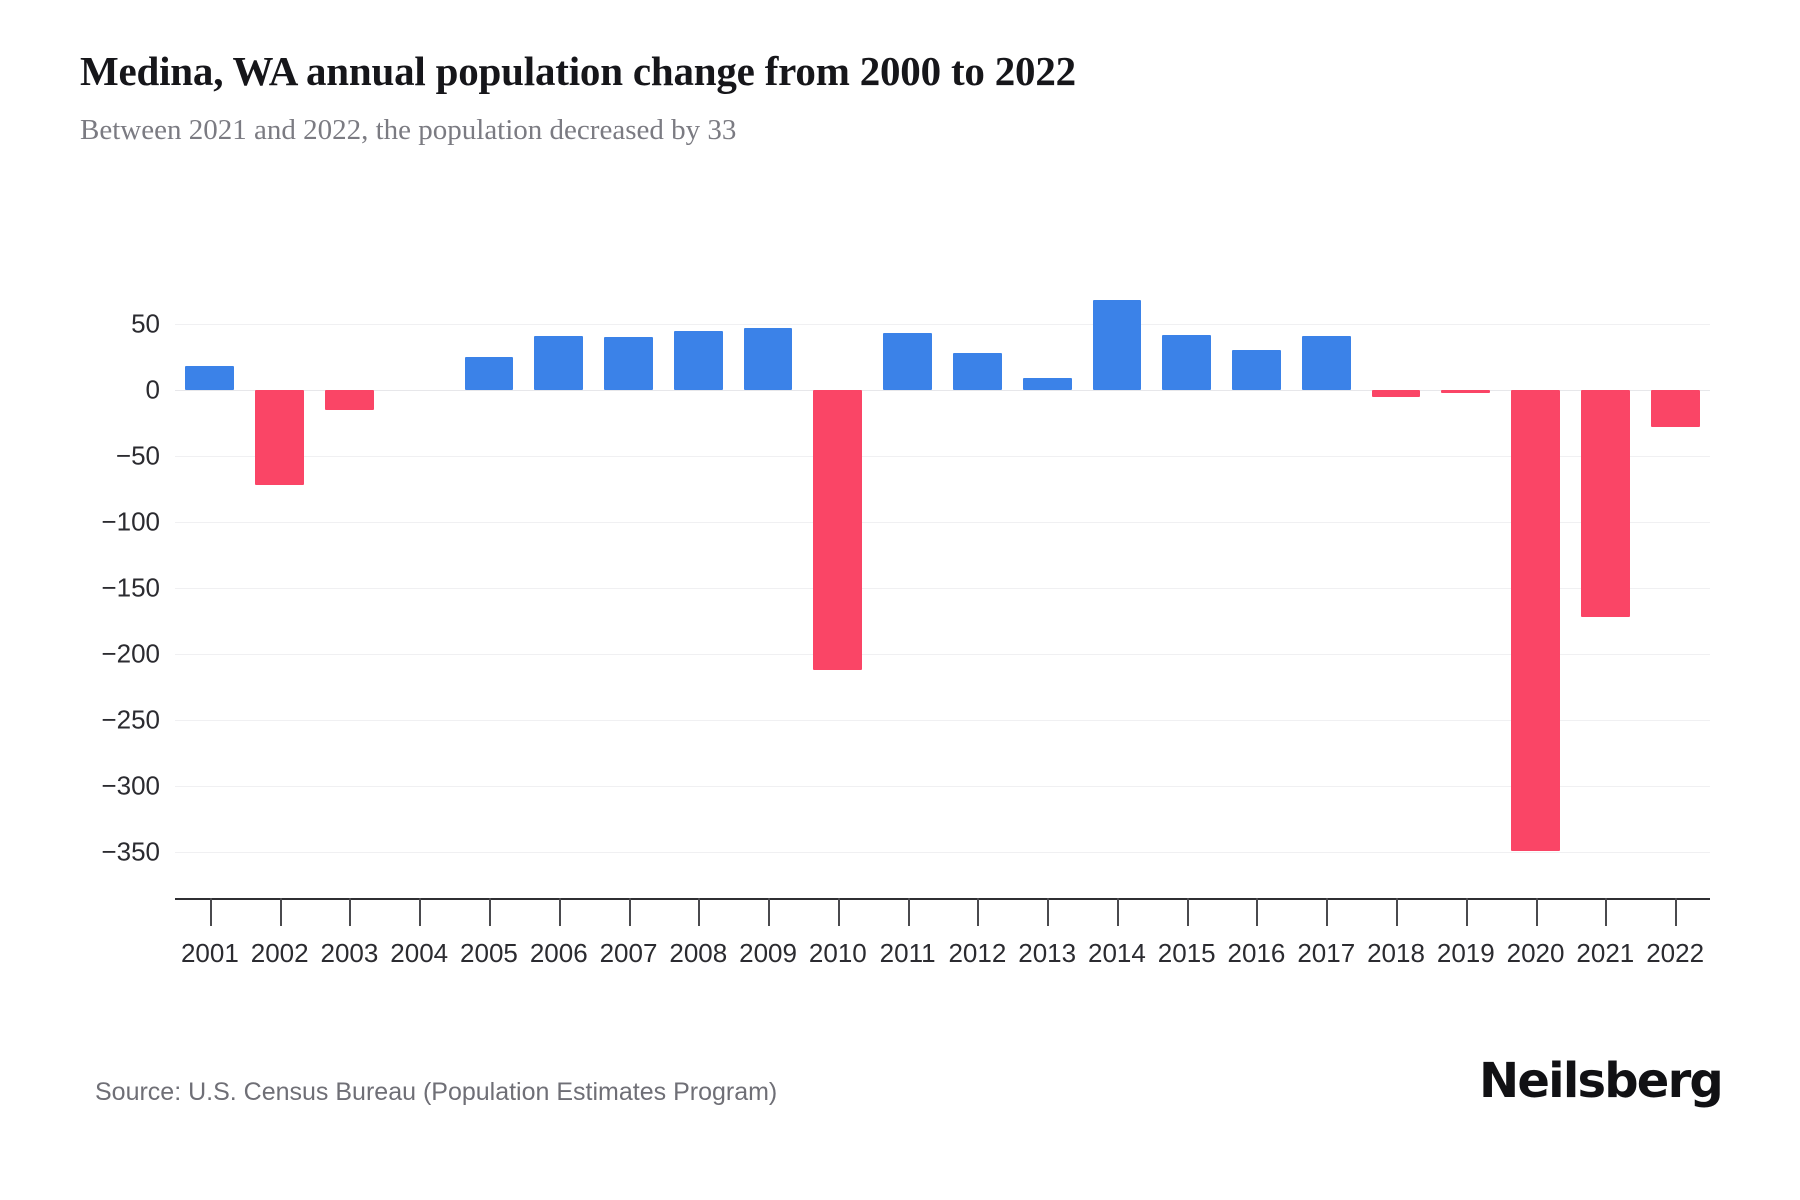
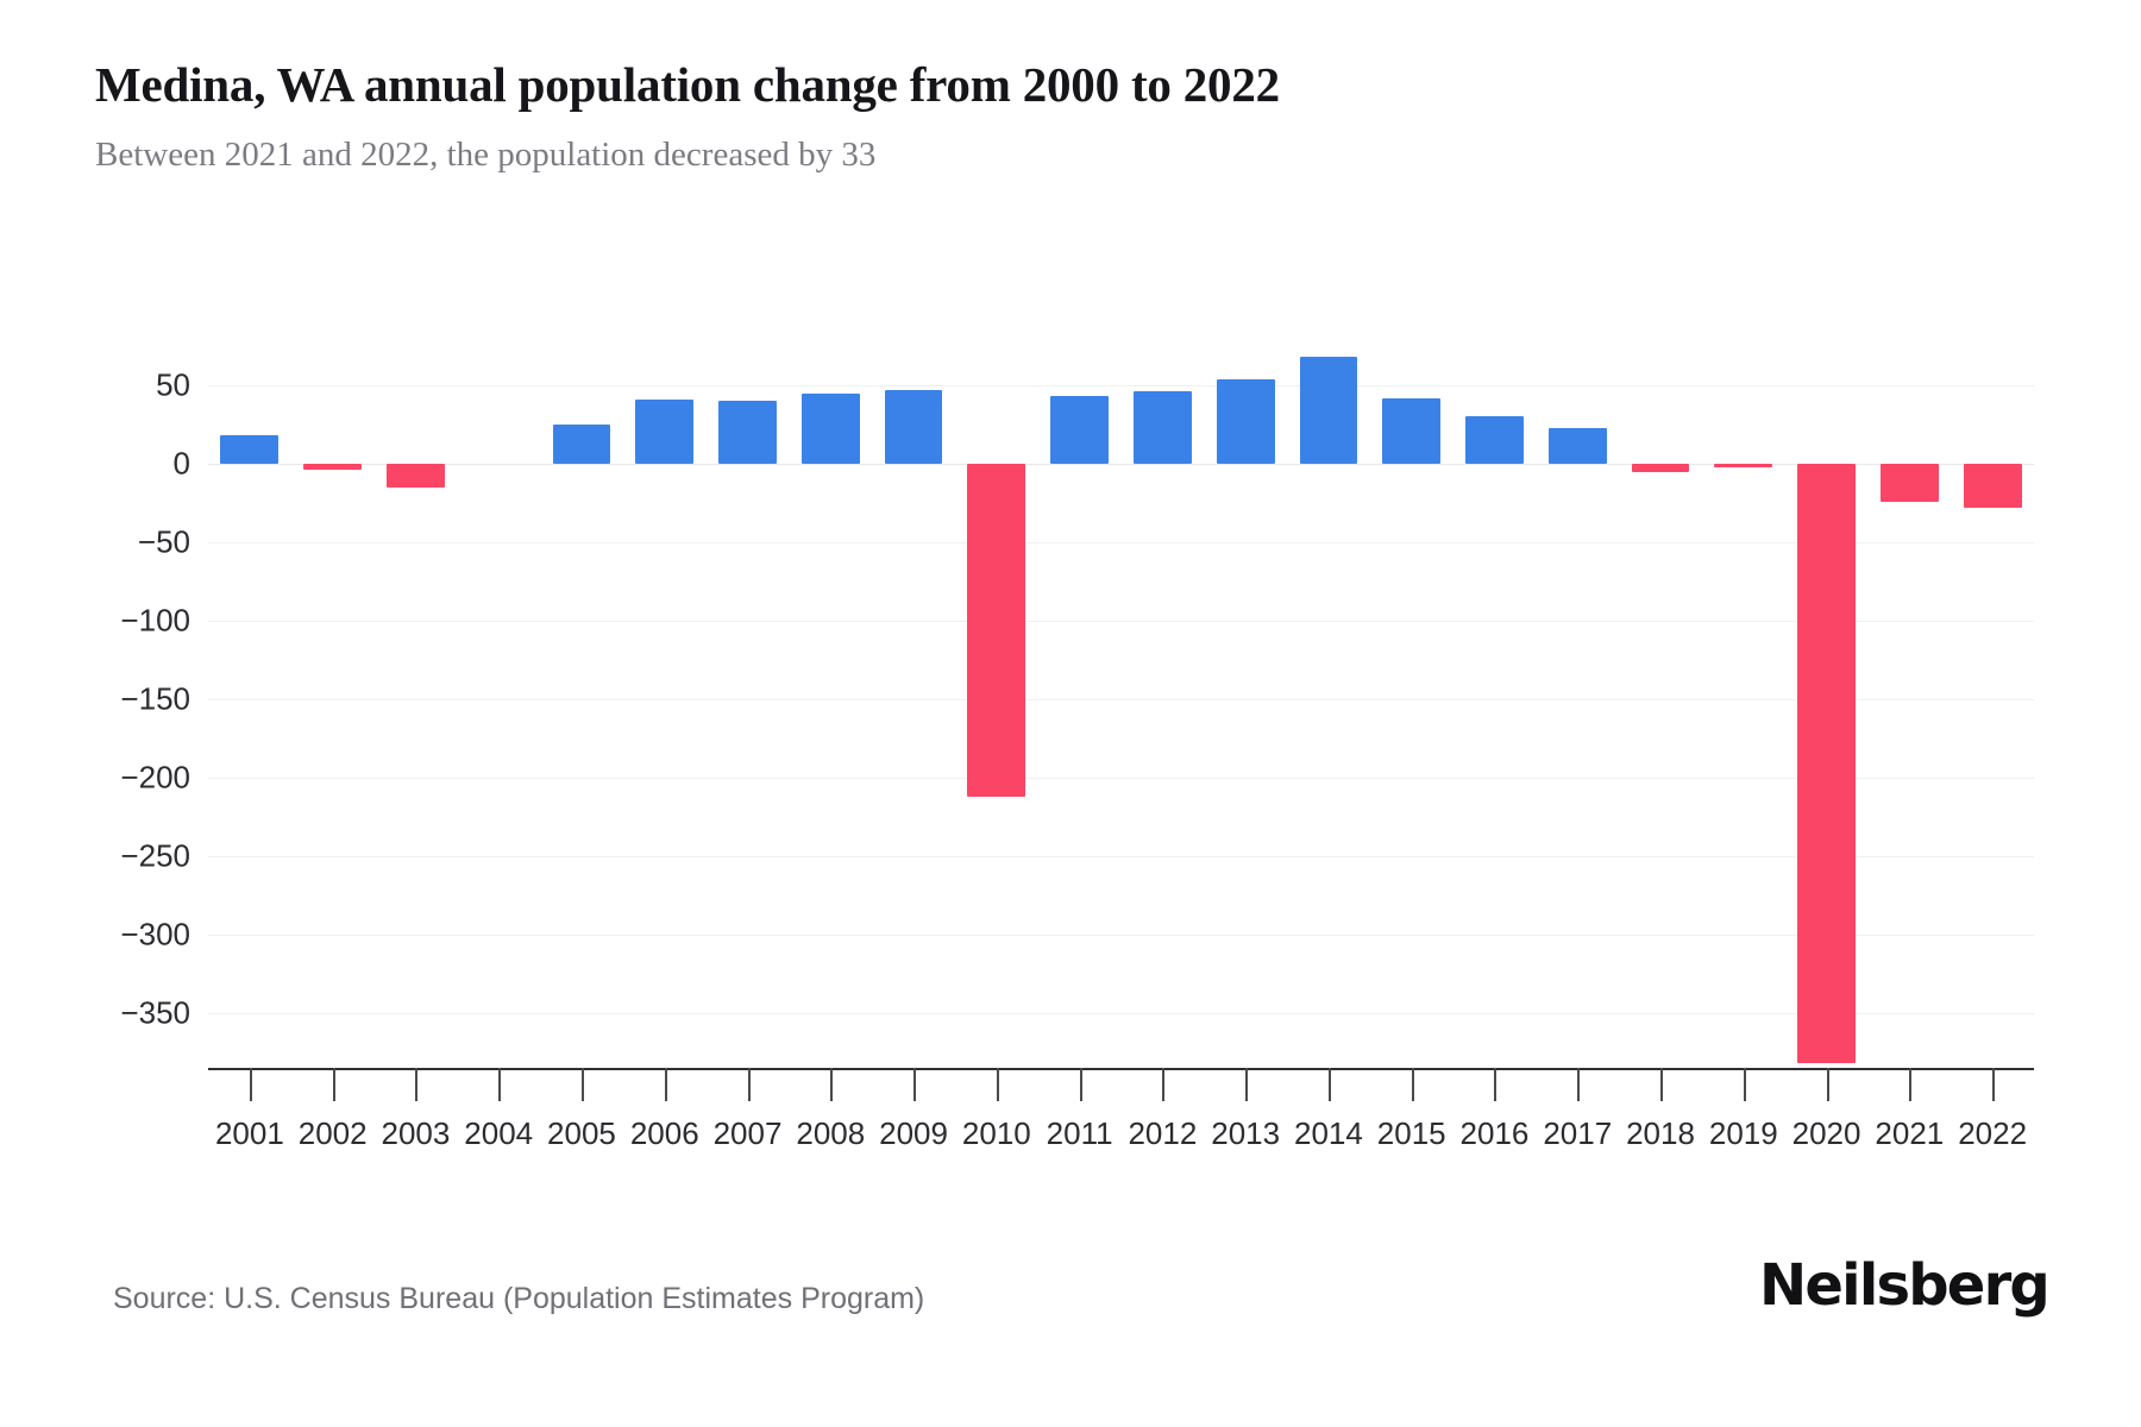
2002: -72 -> -4
2012: 28 -> 46
2013: 9 -> 54
2017: 41 -> 23
2020: -349 -> -382
2021: -172 -> -24
